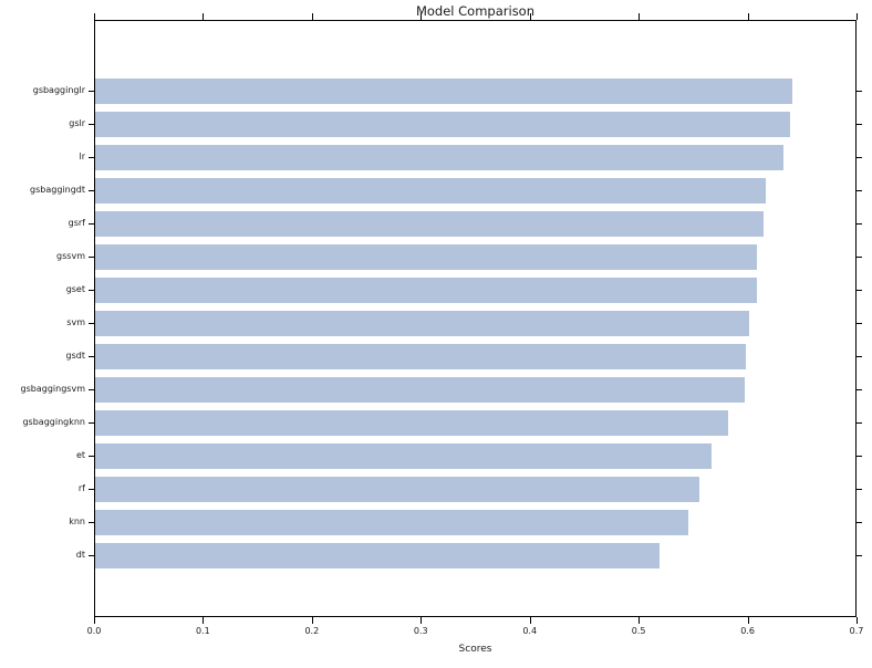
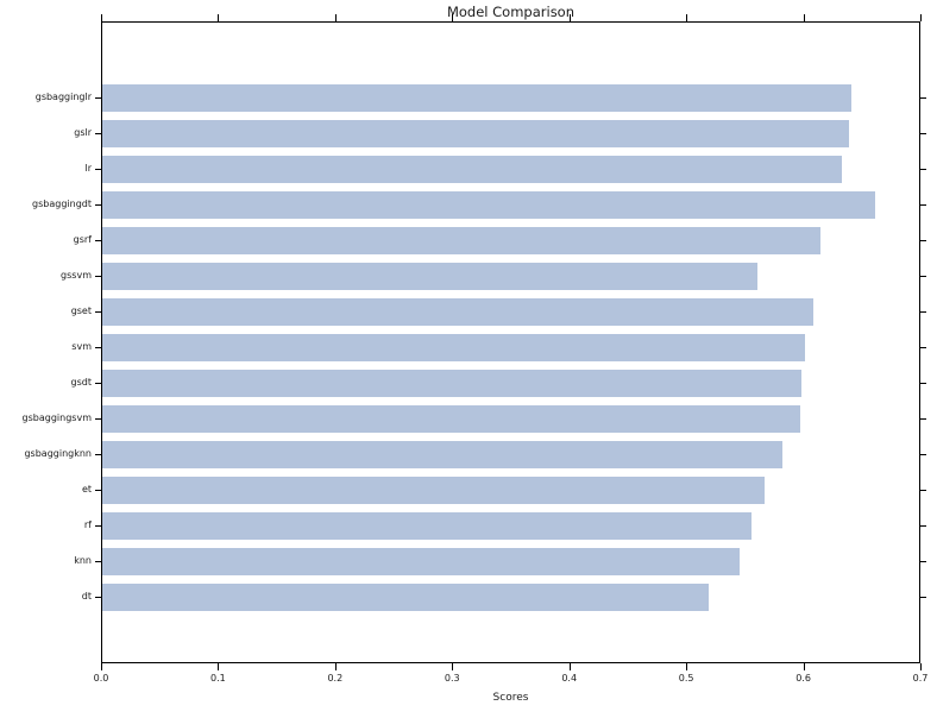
gsbaggingdt: 0.62 -> 0.66
gssvm: 0.61 -> 0.56
